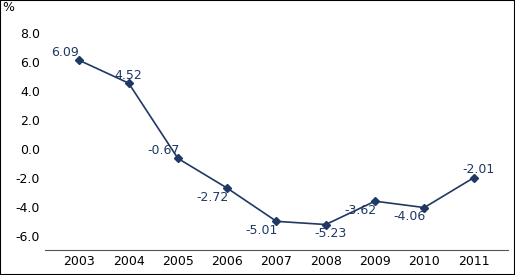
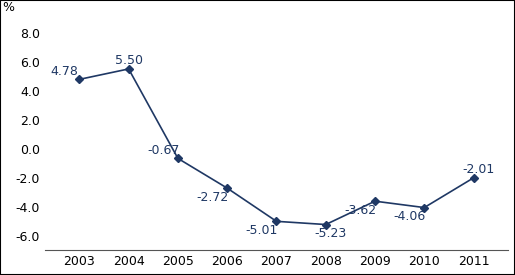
2003: 6.09 -> 4.78
2004: 4.52 -> 5.50
